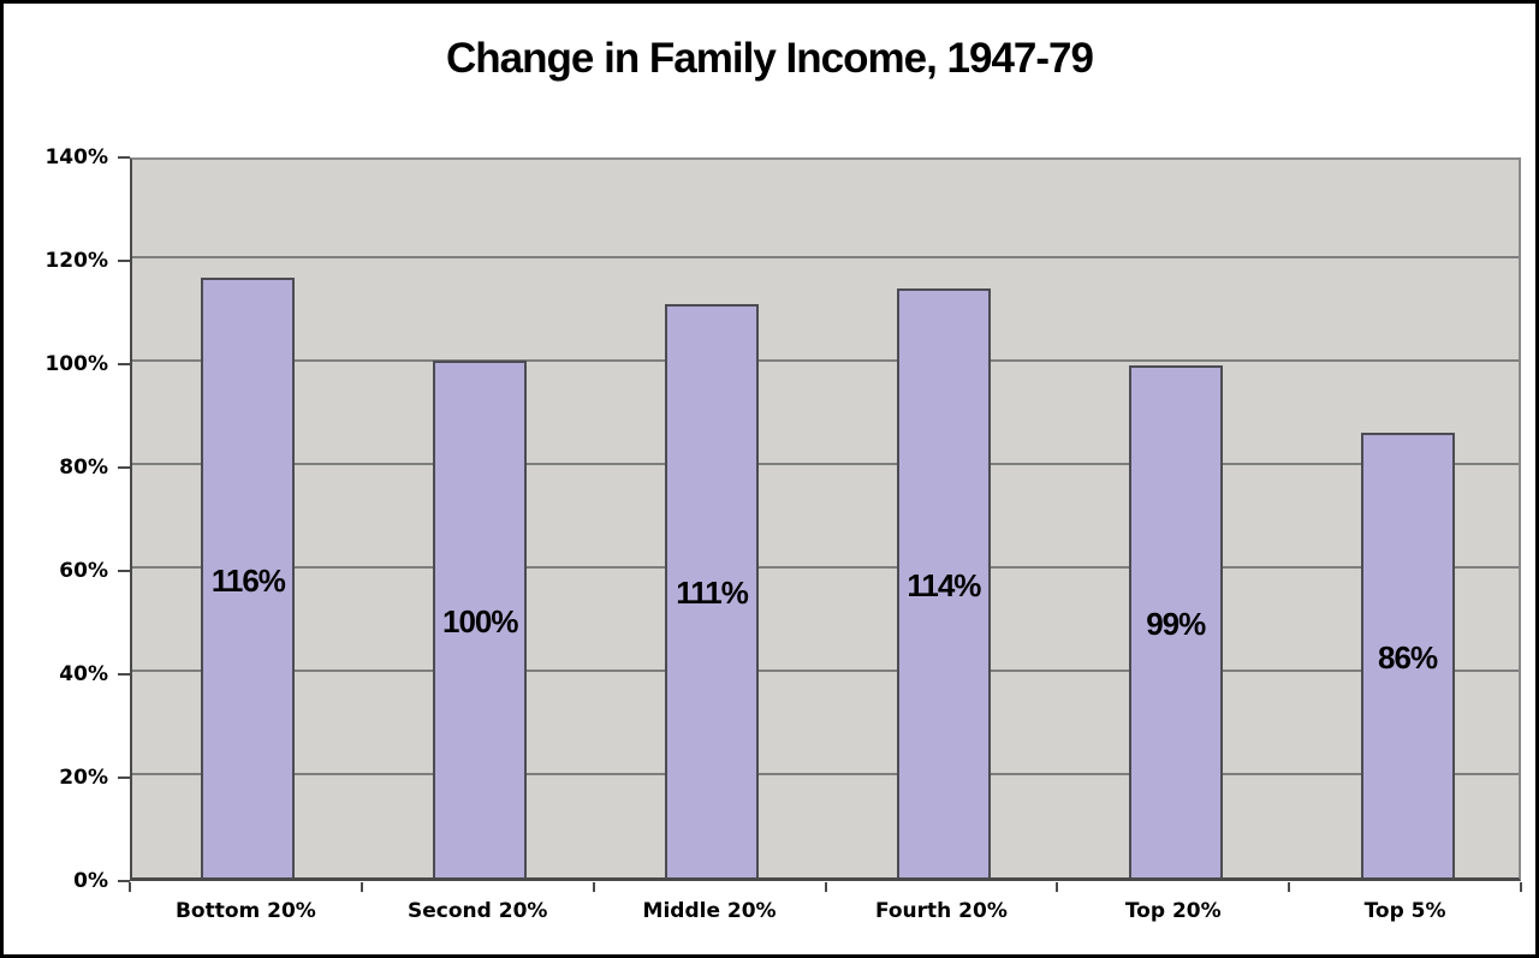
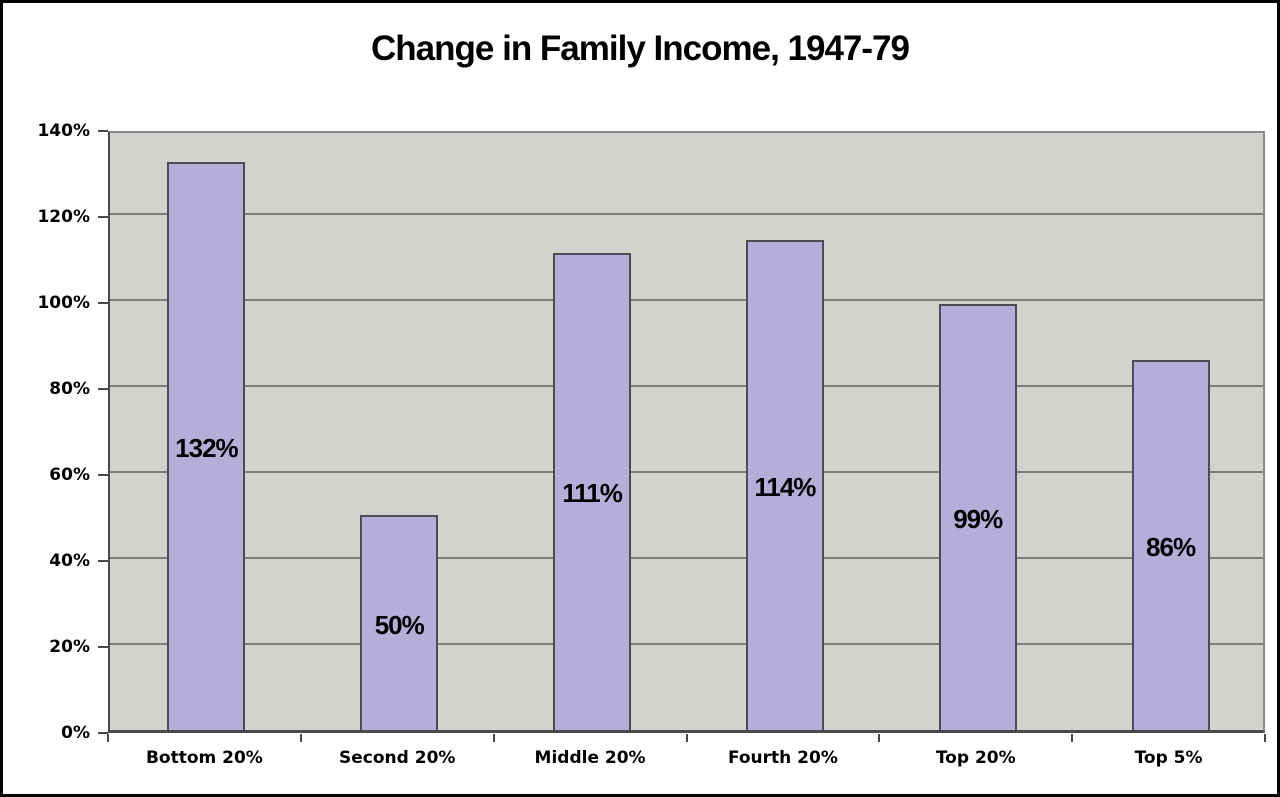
Bottom 20%: 116% -> 132%
Second 20%: 100% -> 50%
